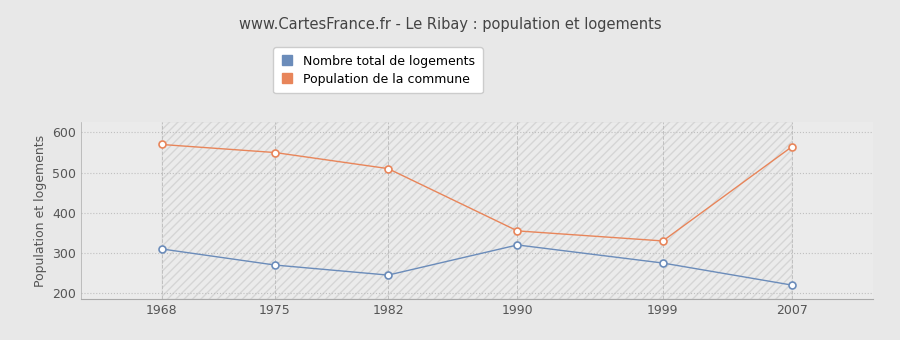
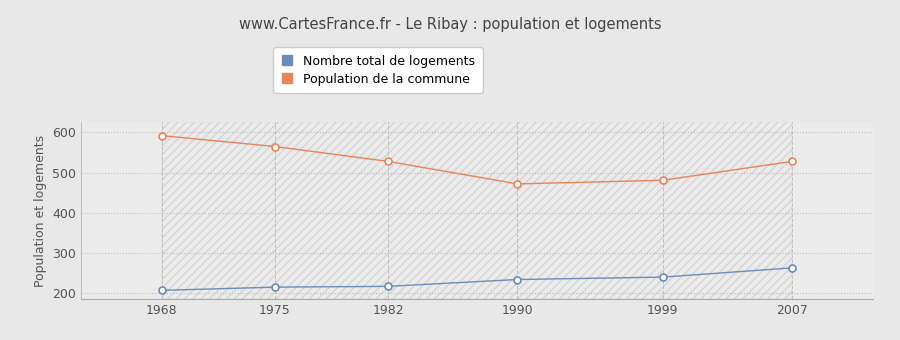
Nombre total de logements/1968: 310 -> 207
Population de la commune/1968: 570 -> 592
Nombre total de logements/1975: 270 -> 215
Population de la commune/1975: 550 -> 565
Nombre total de logements/1982: 245 -> 217
Population de la commune/1982: 510 -> 528
Nombre total de logements/1990: 320 -> 234
Population de la commune/1990: 355 -> 472
Nombre total de logements/1999: 275 -> 240
Population de la commune/1999: 330 -> 481
Nombre total de logements/2007: 220 -> 263
Population de la commune/2007: 565 -> 528
